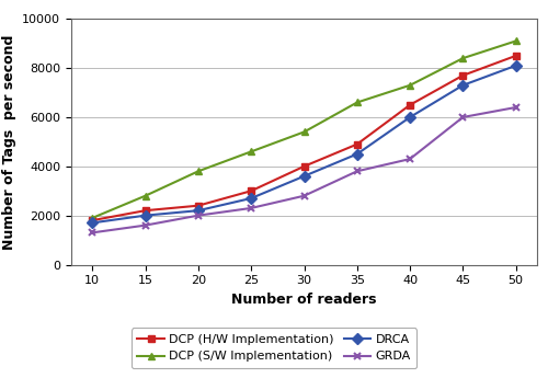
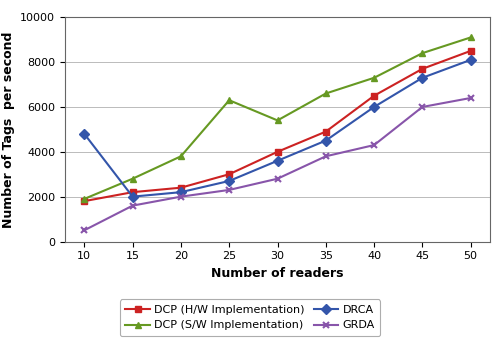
DRCA/10: 1700 -> 4800
GRDA/10: 1300 -> 500
DCP (S/W Implementation)/25: 4600 -> 6300
